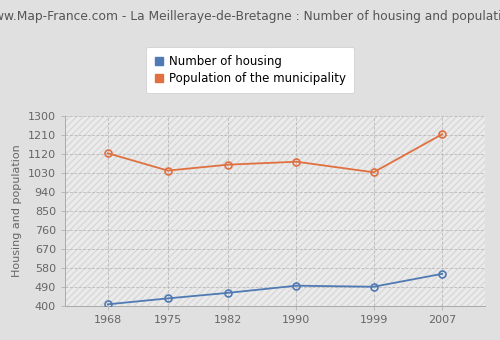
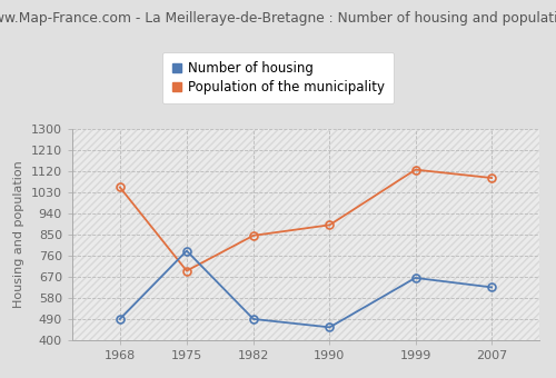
Number of housing/1968: 408 -> 490
Population of the municipality/1968: 1122 -> 1050
Number of housing/1975: 436 -> 780
Population of the municipality/1975: 1040 -> 695
Number of housing/1982: 462 -> 490
Population of the municipality/1982: 1068 -> 845
Number of housing/1990: 496 -> 455
Population of the municipality/1990: 1082 -> 890
Number of housing/1999: 491 -> 665
Population of the municipality/1999: 1032 -> 1125
Number of housing/2007: 552 -> 625
Population of the municipality/2007: 1212 -> 1090
